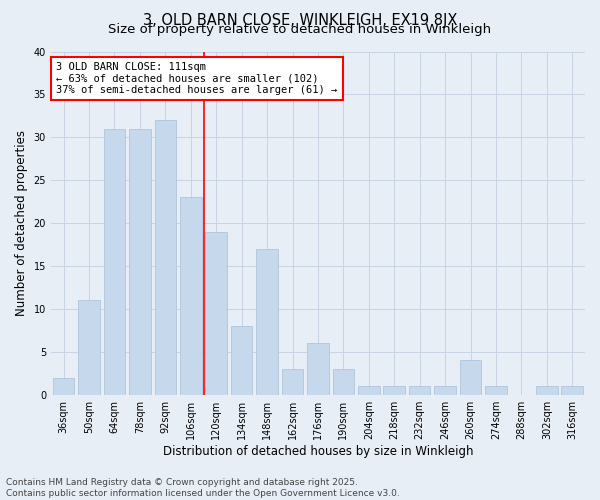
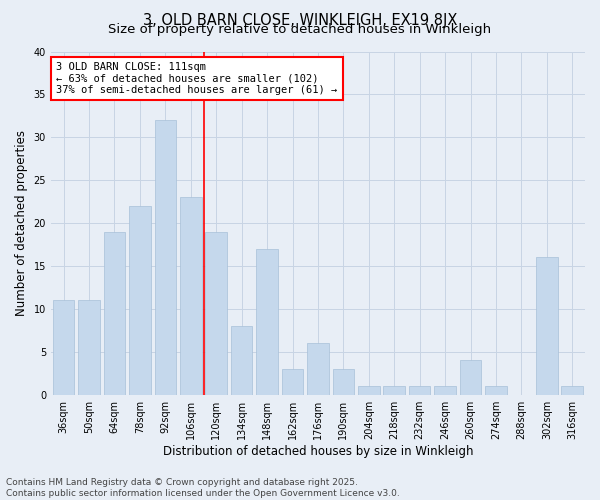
36sqm: 2 -> 11
64sqm: 31 -> 19
78sqm: 31 -> 22
302sqm: 1 -> 16
